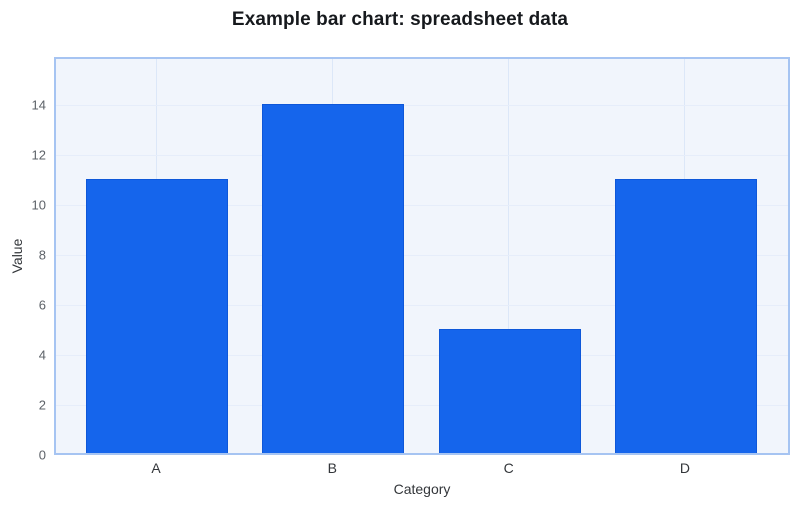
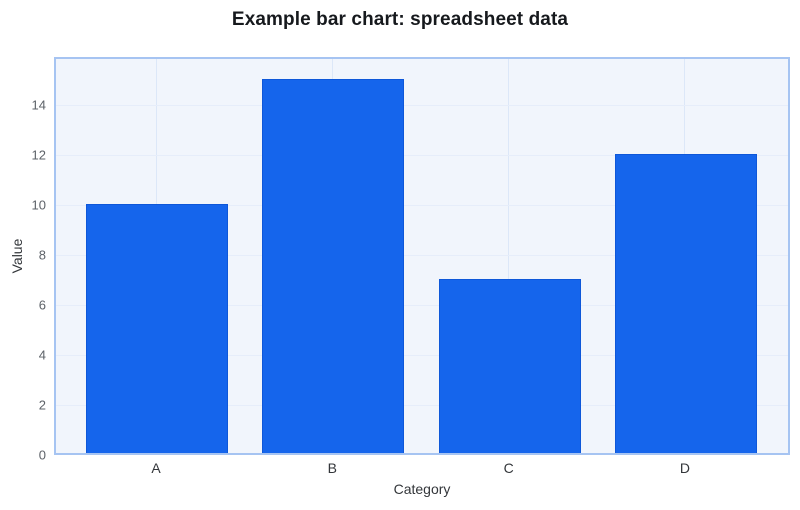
A: 11 -> 10
B: 14 -> 15
C: 5 -> 7
D: 11 -> 12
